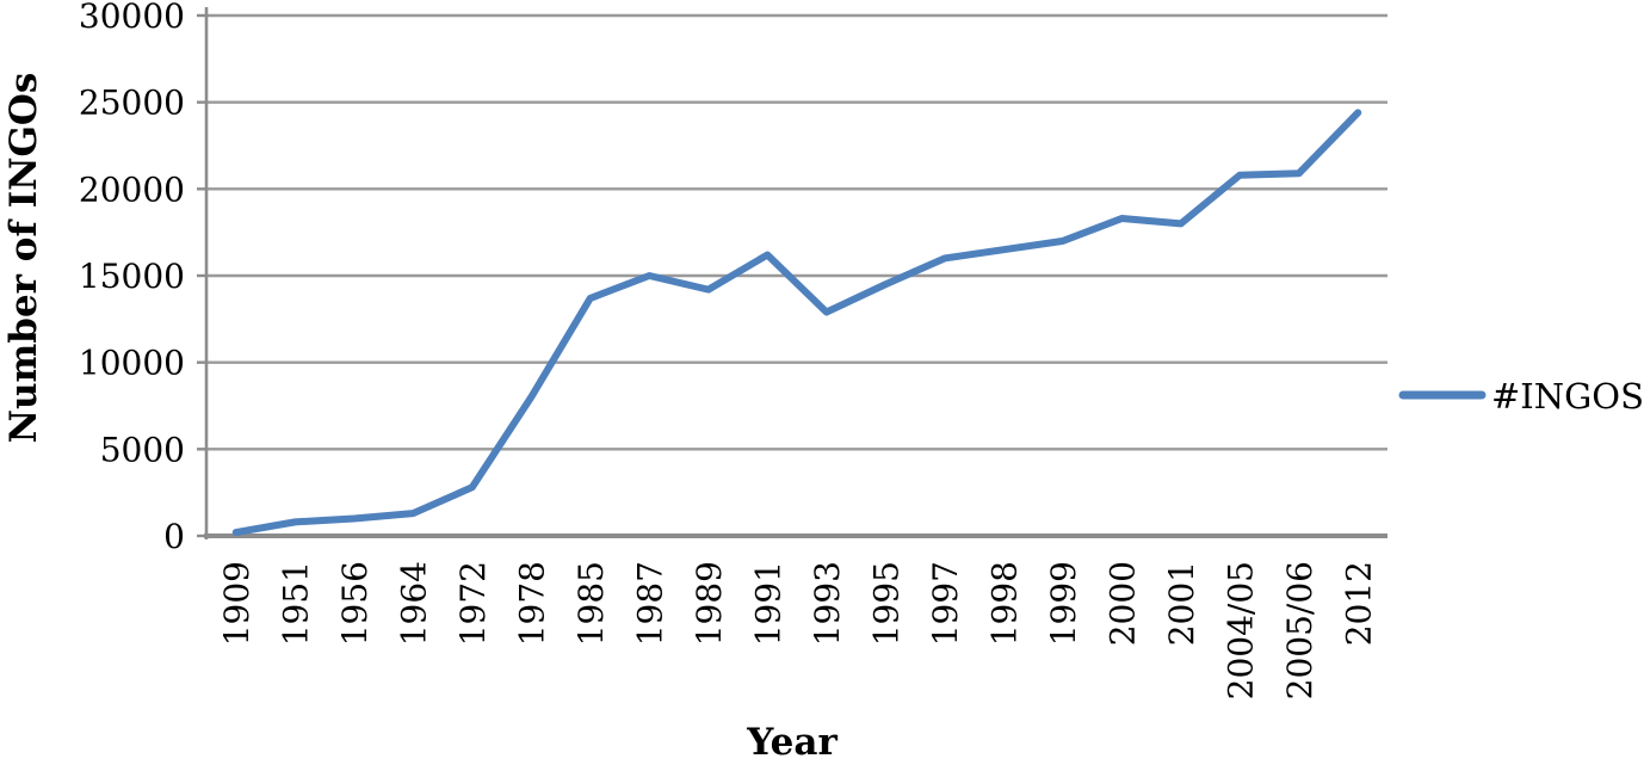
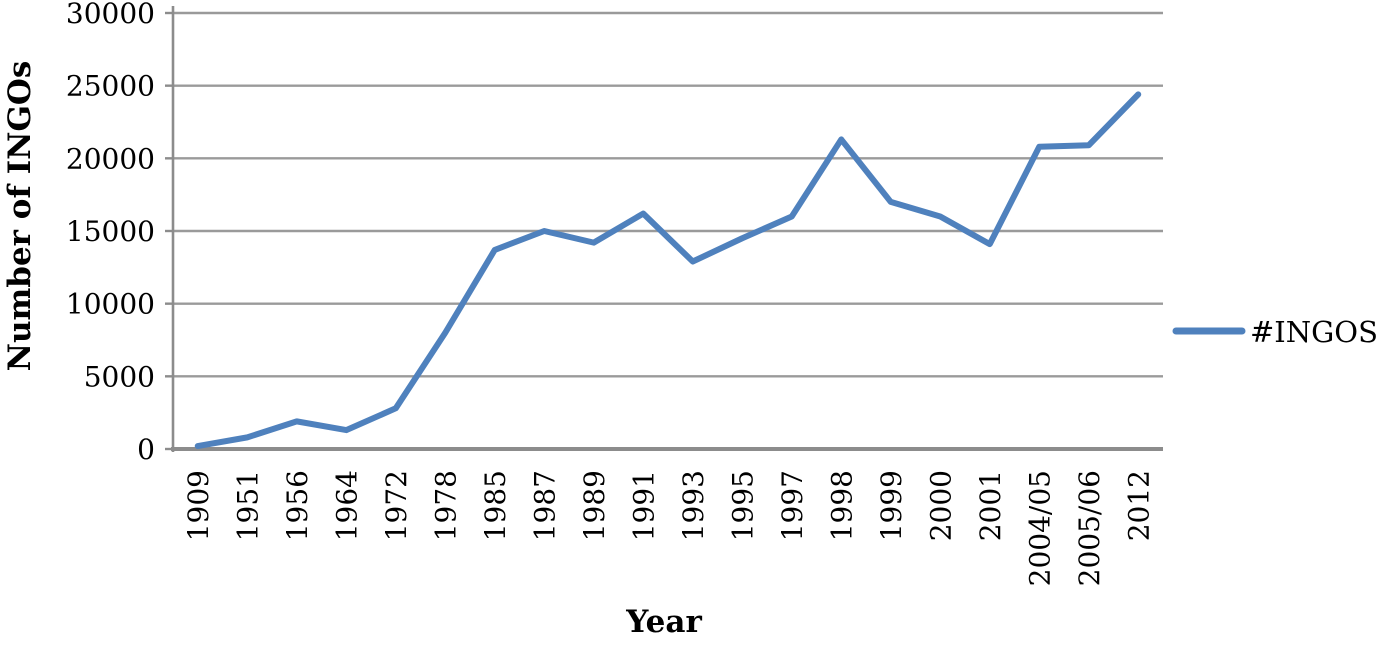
1956: 1000 -> 1900
1998: 16500 -> 21300
2000: 18300 -> 16000
2001: 18000 -> 14100
